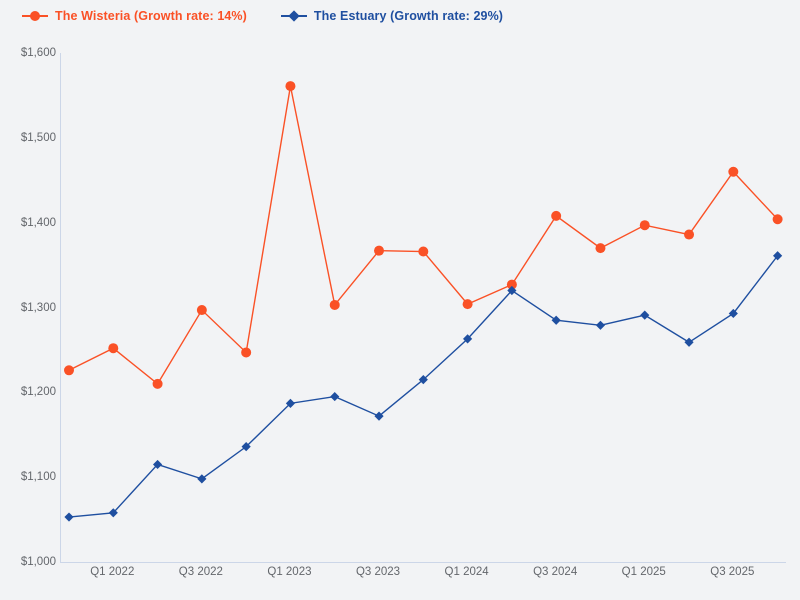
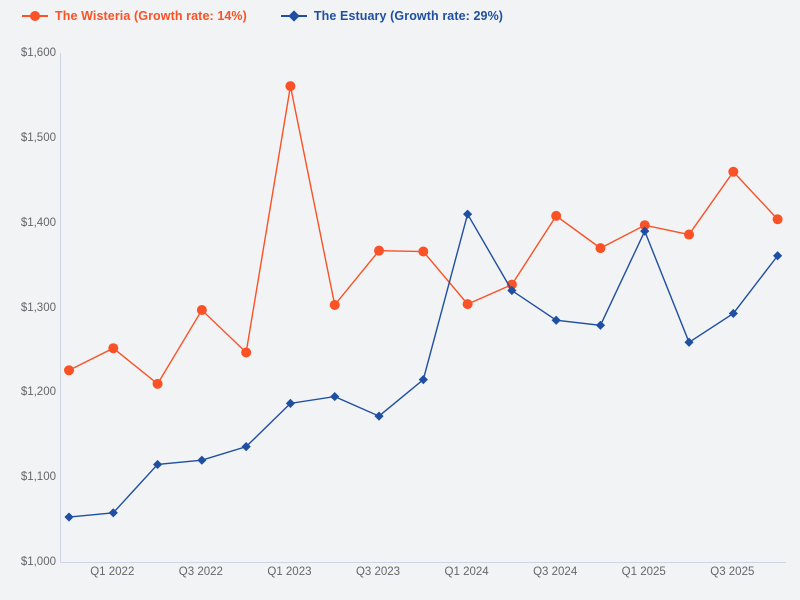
The Estuary (Growth rate: 29%)/Q3 2022: $1100 -> $1120
The Estuary (Growth rate: 29%)/Q1 2024: $1260 -> $1410
The Estuary (Growth rate: 29%)/Q1 2025: $1290 -> $1390
